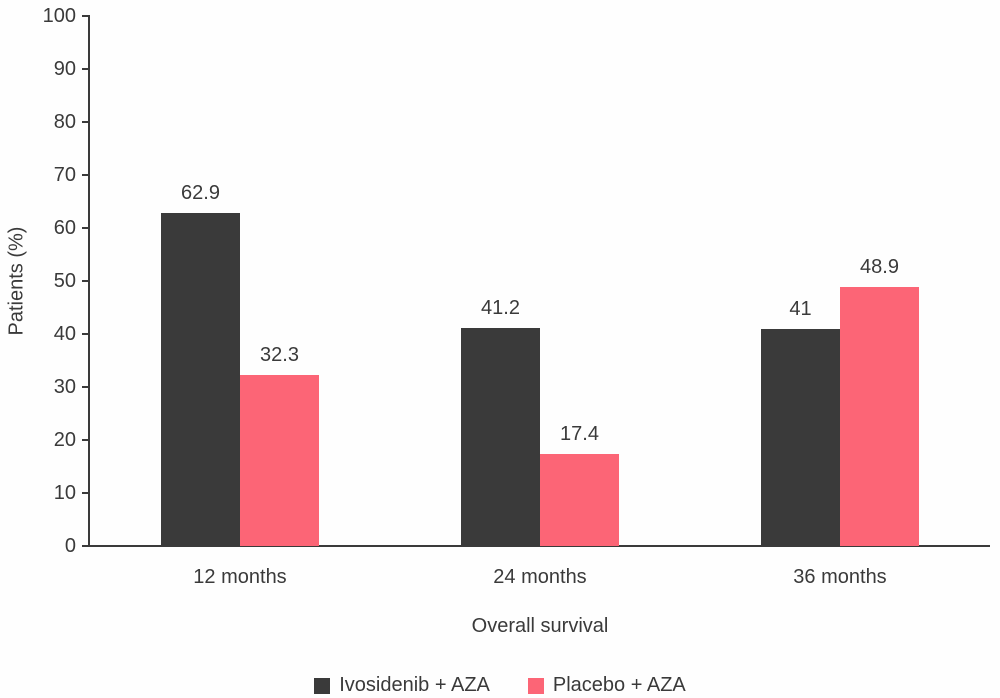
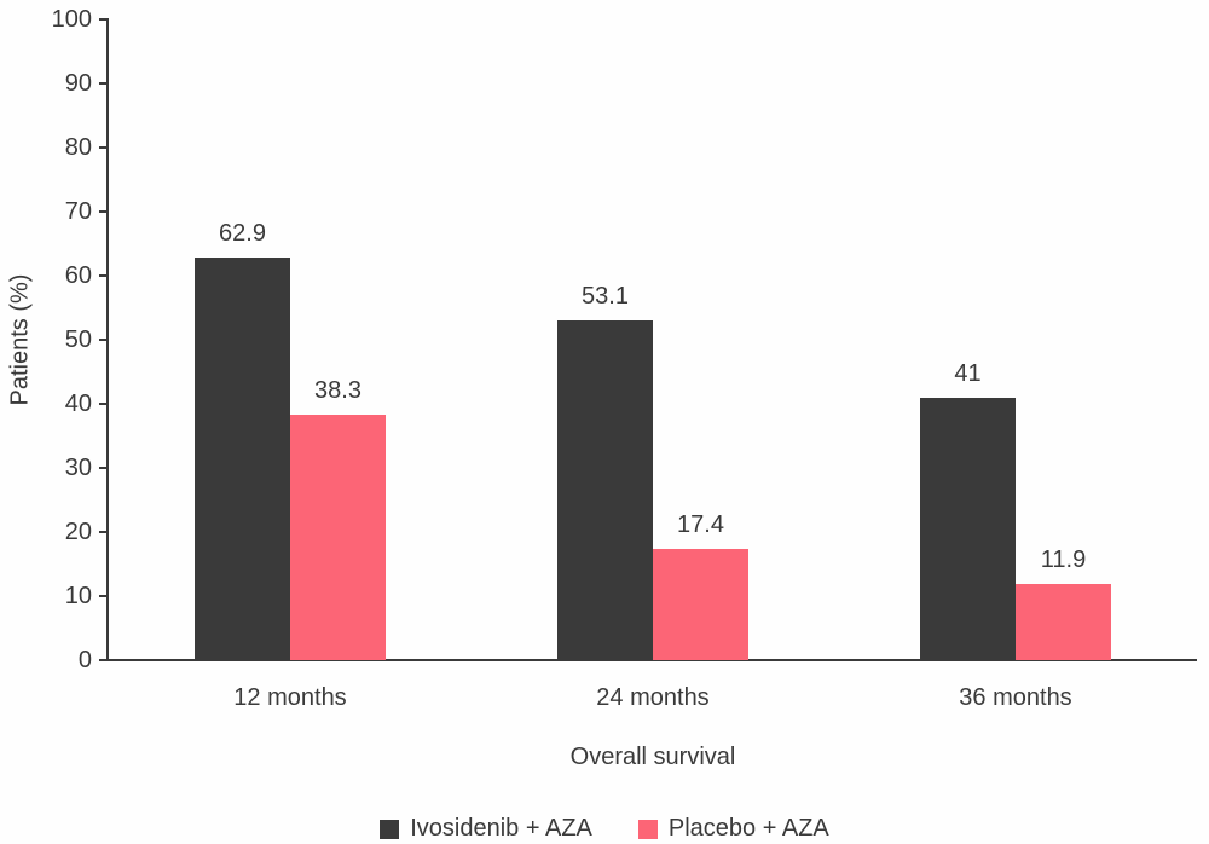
Placebo + AZA/12 months: 32.3 -> 38.3
Ivosidenib + AZA/24 months: 41.2 -> 53.1
Placebo + AZA/36 months: 48.9 -> 11.9
